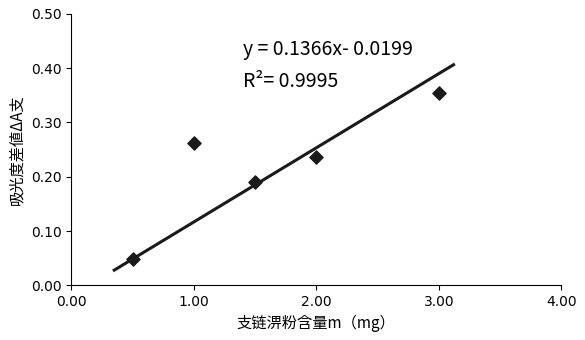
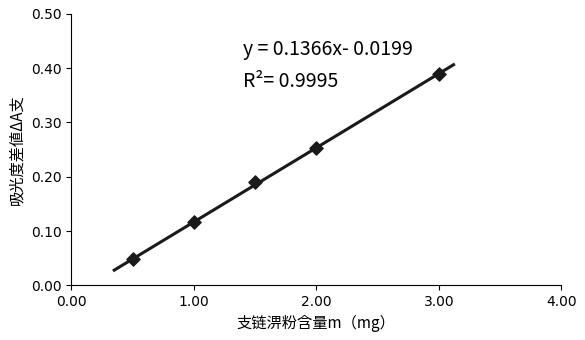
1.00: 0.262 -> 0.117
2.00: 0.236 -> 0.253
3.00: 0.354 -> 0.390
